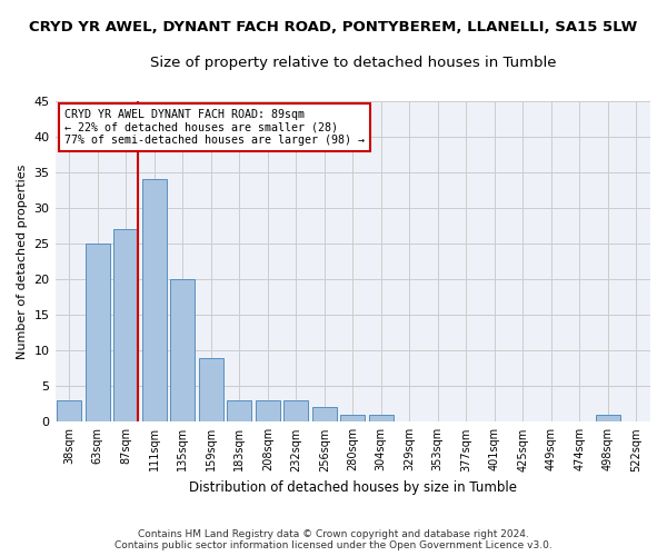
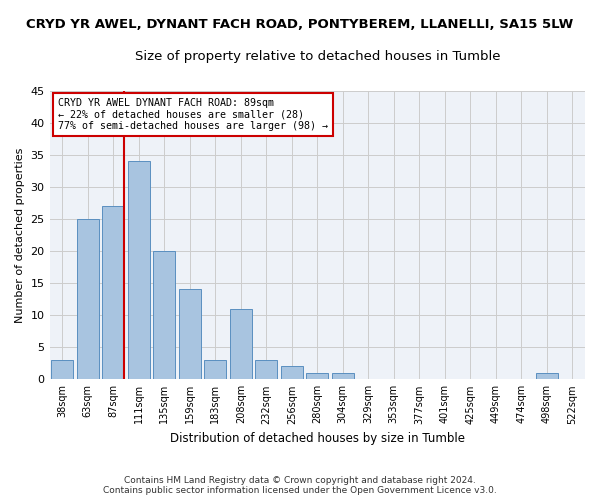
159sqm: 9 -> 14
208sqm: 3 -> 11
